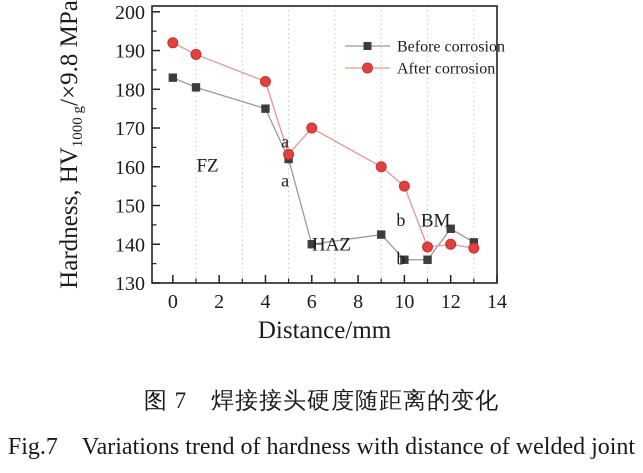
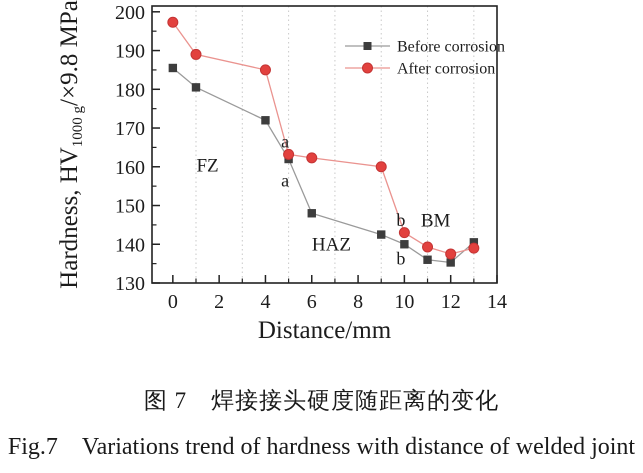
Before corrosion/0: 183 -> 186
After corrosion/0: 192 -> 197
Before corrosion/4: 175 -> 172
After corrosion/4: 182 -> 185
Before corrosion/6: 140 -> 148
After corrosion/6: 170 -> 162
Before corrosion/10: 136 -> 140
After corrosion/10: 155 -> 143
Before corrosion/12: 144 -> 135
After corrosion/12: 140 -> 138
